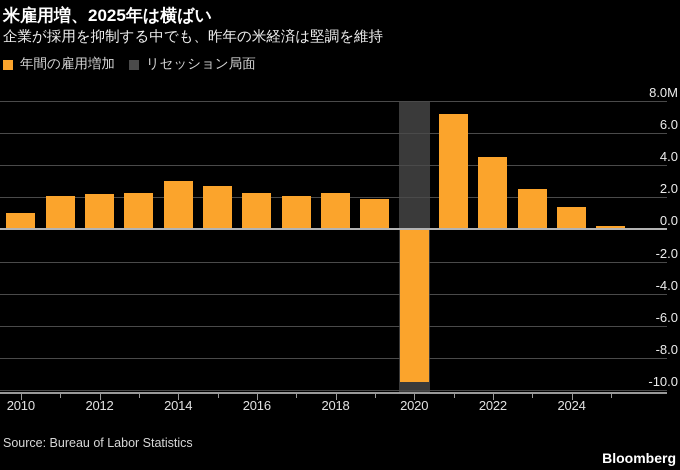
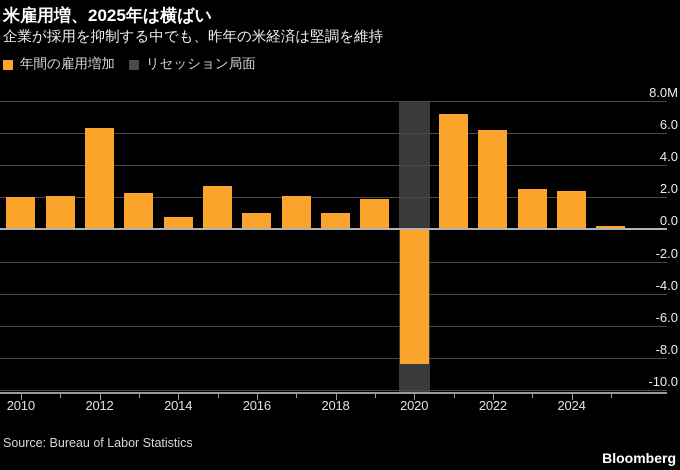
2010: 1.0M -> 2.0M
2012: 2.2M -> 6.3M
2014: 3.0M -> 0.8M
2016: 2.3M -> 1.0M
2018: 2.3M -> 1.0M
2020: -9.5M -> -8.4M
2022: 4.5M -> 6.2M
2024: 1.4M -> 2.4M
